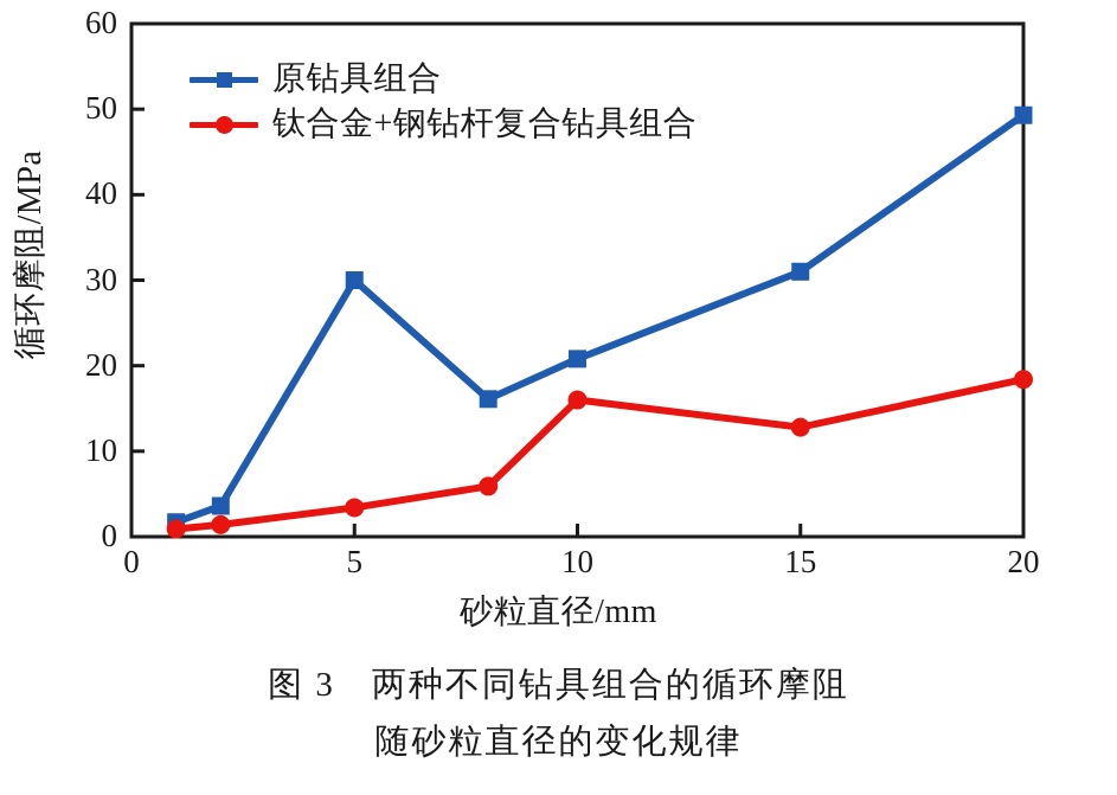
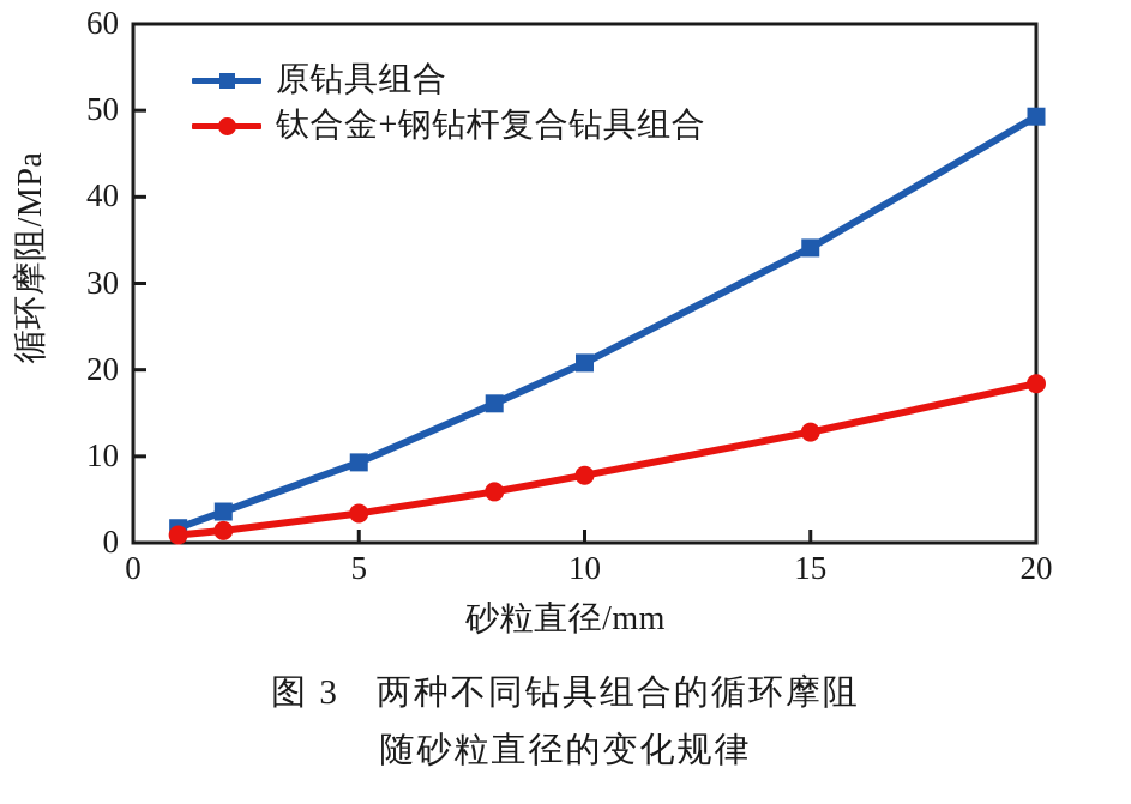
原钻具组合/5: 30 -> 9
钛合金+钢钻杆复合钻具组合/10: 16 -> 8
原钻具组合/15: 31 -> 34
